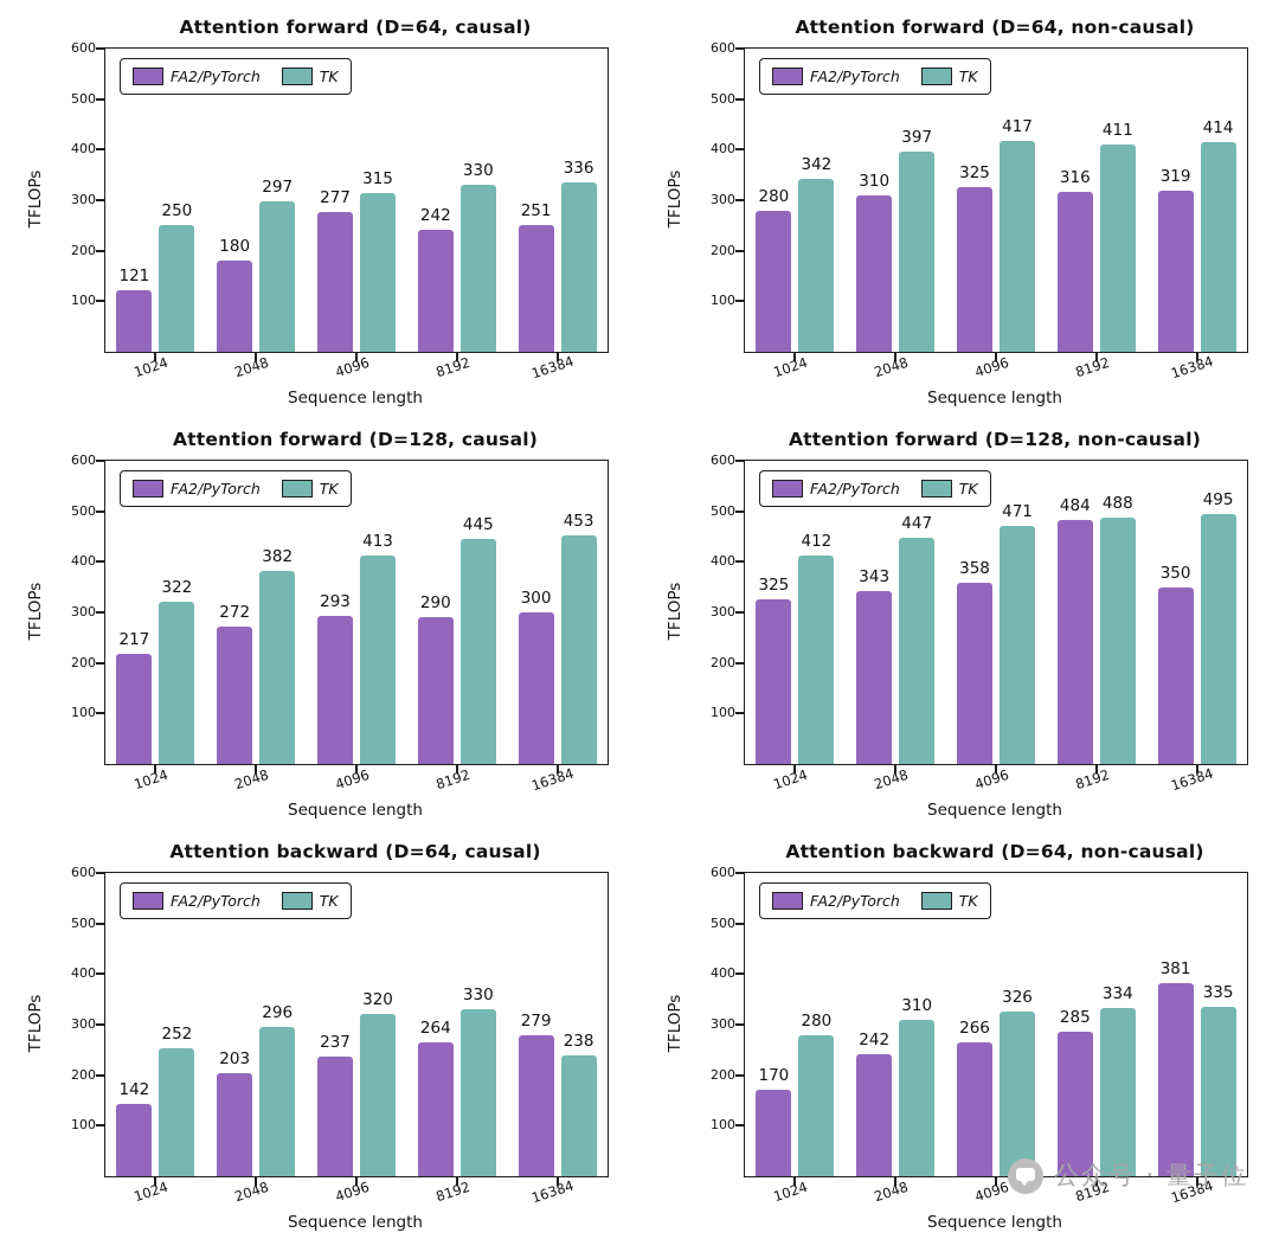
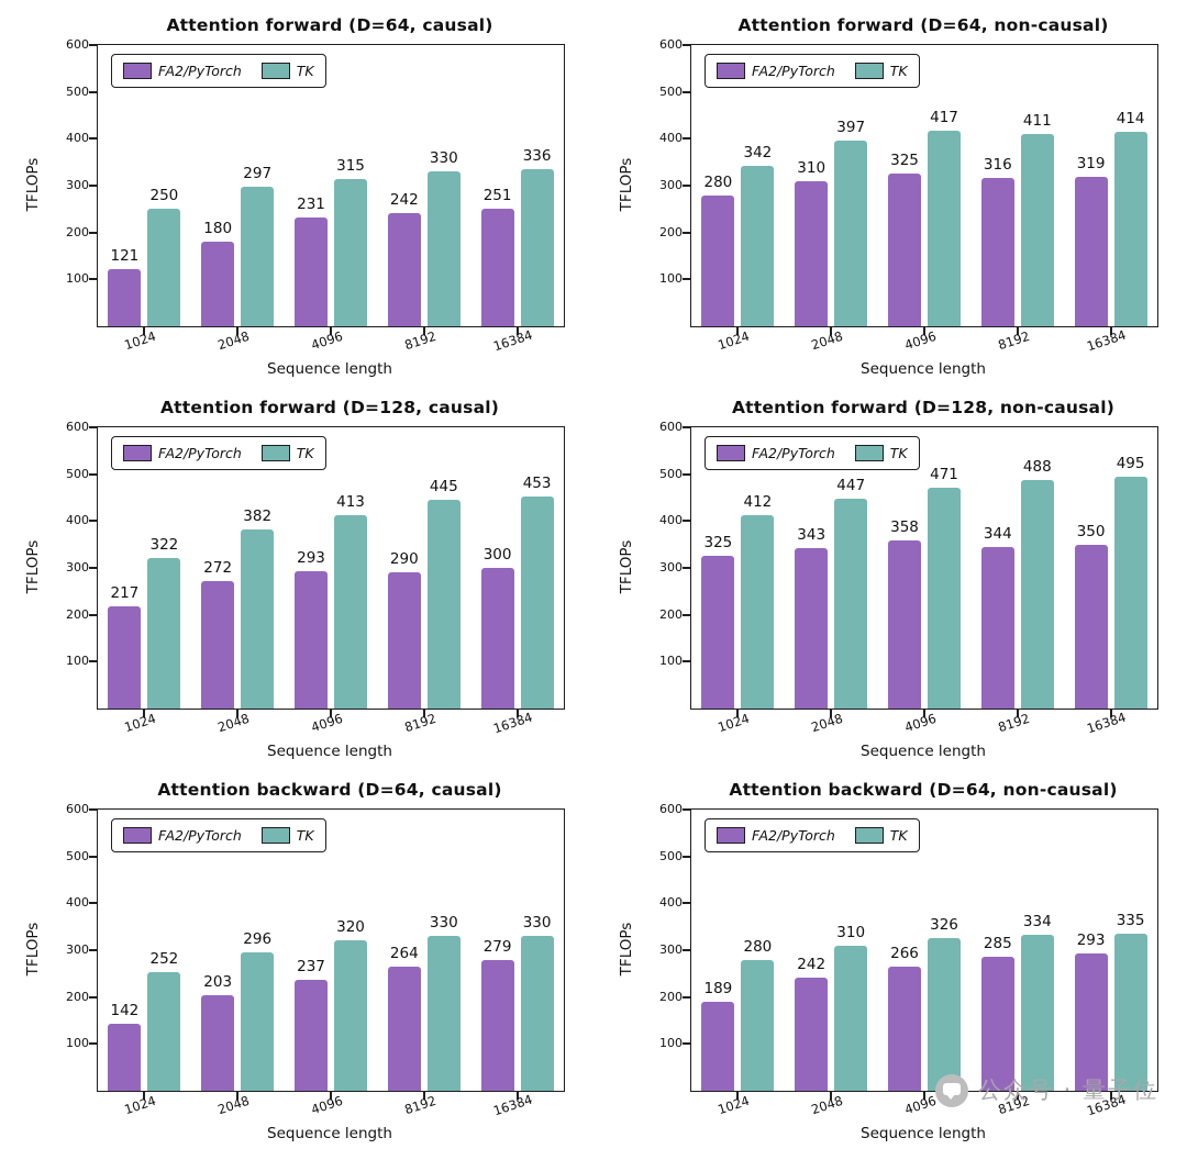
Attention forward (D=64, causal)/FA2/PyTorch/4096: 277 -> 231
Attention forward (D=128, non-causal)/FA2/PyTorch/8192: 484 -> 344
Attention backward (D=64, causal)/TK/16384: 238 -> 330
Attention backward (D=64, non-causal)/FA2/PyTorch/1024: 170 -> 189
Attention backward (D=64, non-causal)/FA2/PyTorch/16384: 381 -> 293
